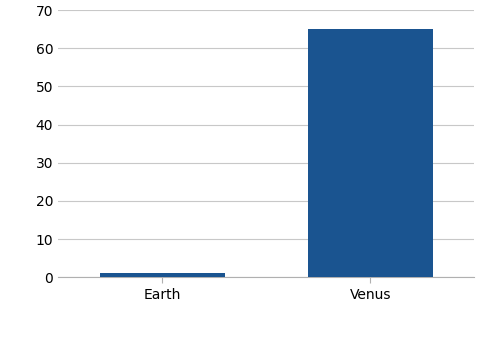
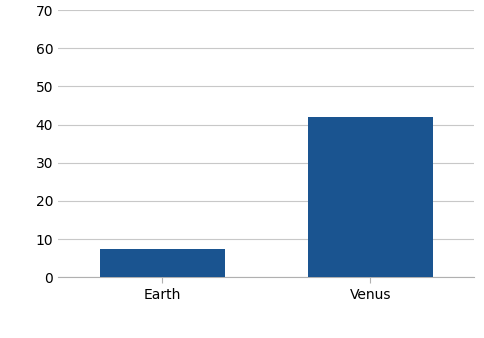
Earth: 1.2 -> 7.5
Venus: 65.0 -> 42.0
